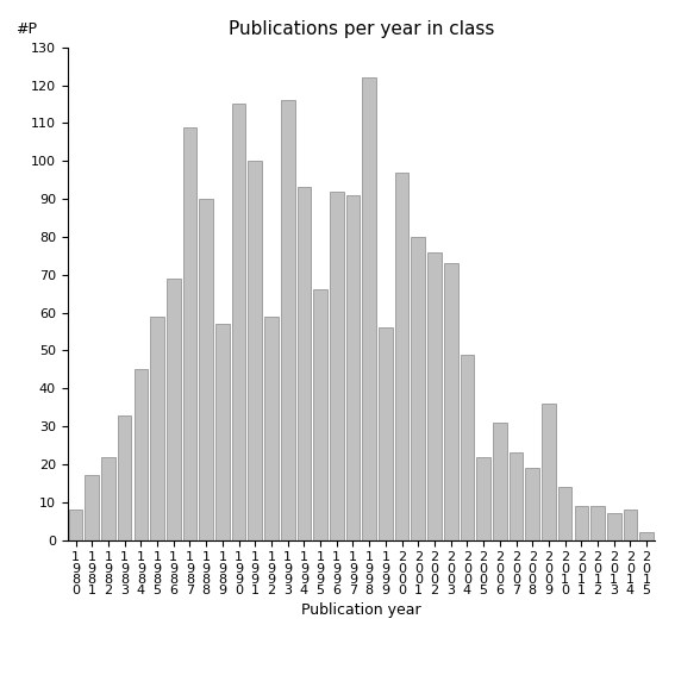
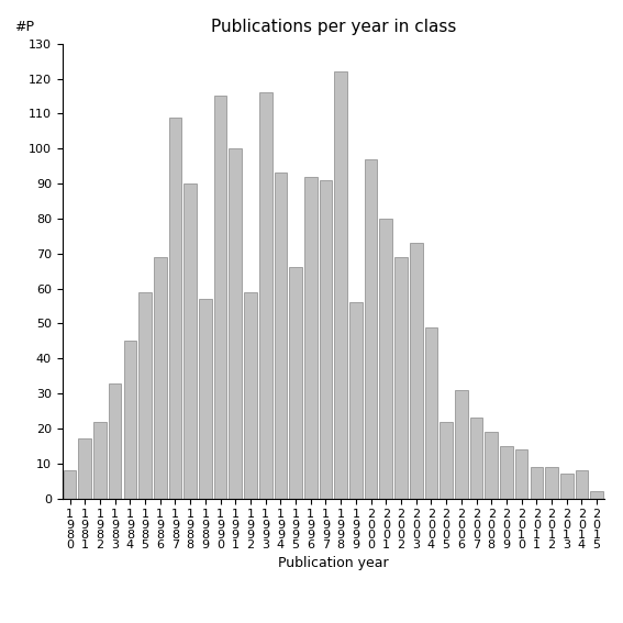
2 0 0 2: 76 -> 69
2 0 0 9: 36 -> 15
